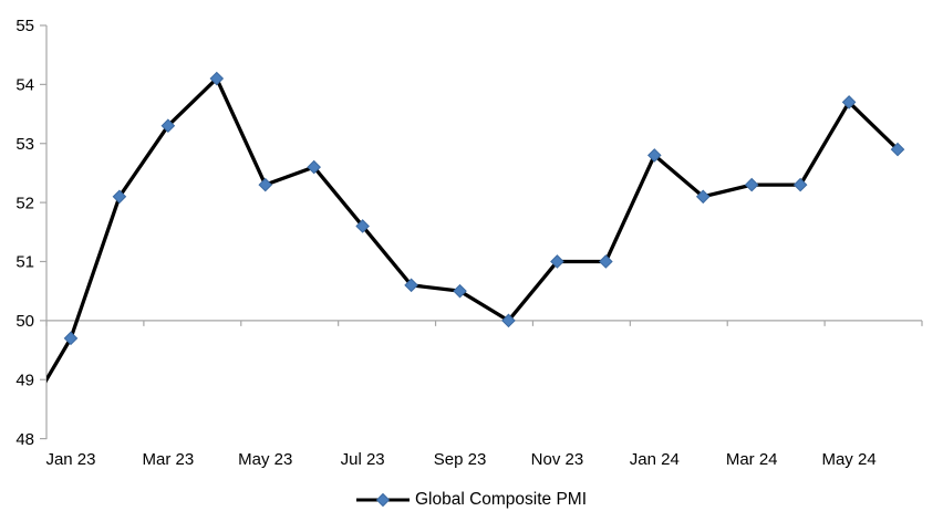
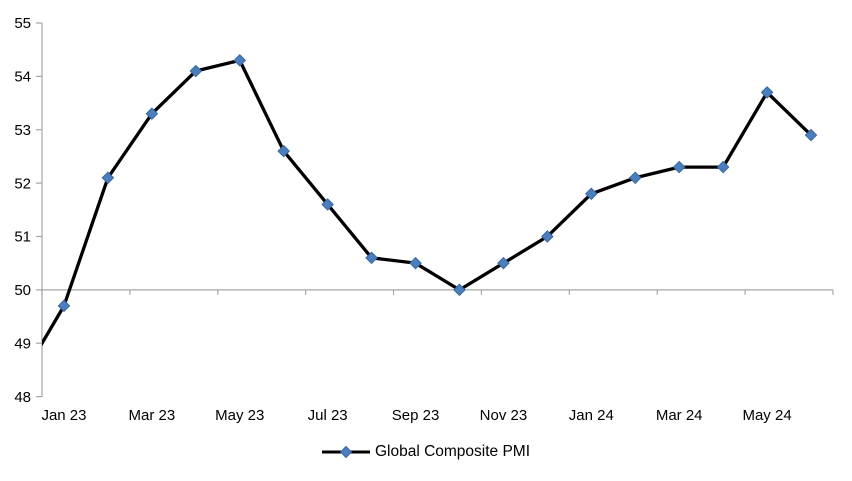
May 23: 52.3 -> 54.3
Nov 23: 51.0 -> 50.5
Jan 24: 52.8 -> 51.8
